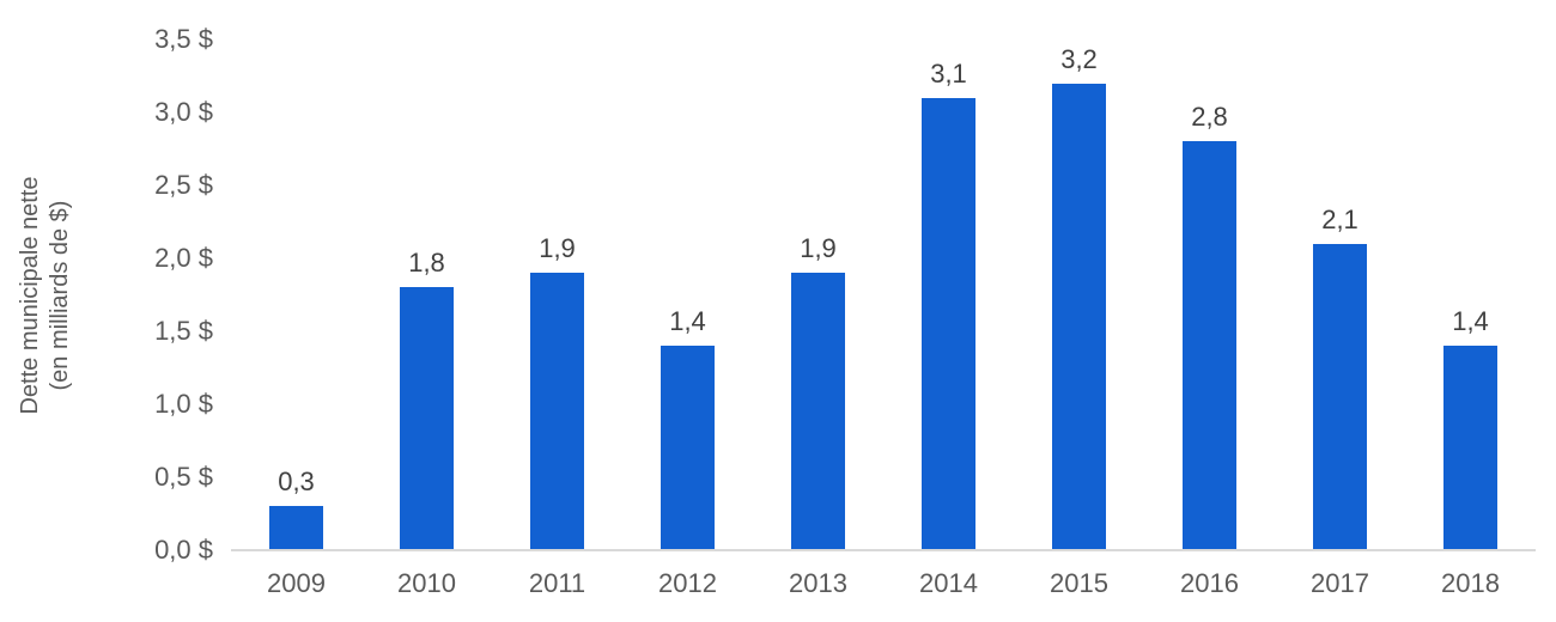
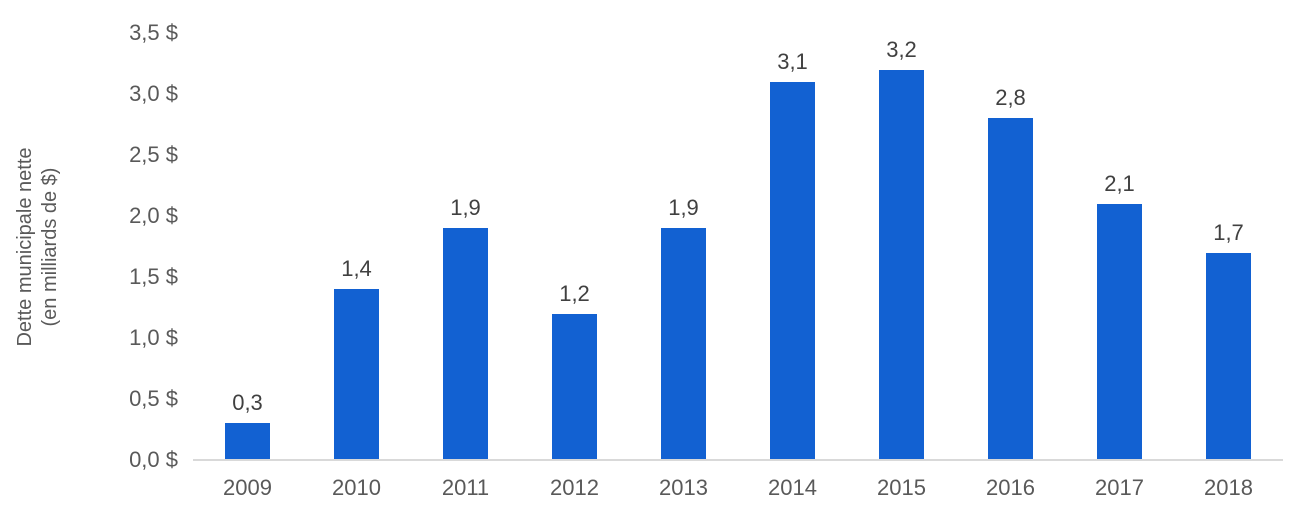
2010: 1,8 -> 1,4
2012: 1,4 -> 1,2
2018: 1,4 -> 1,7
